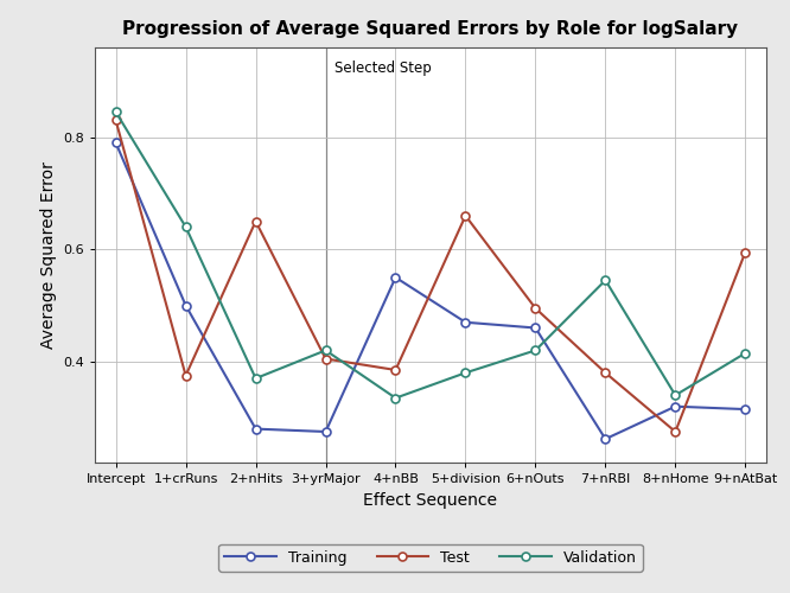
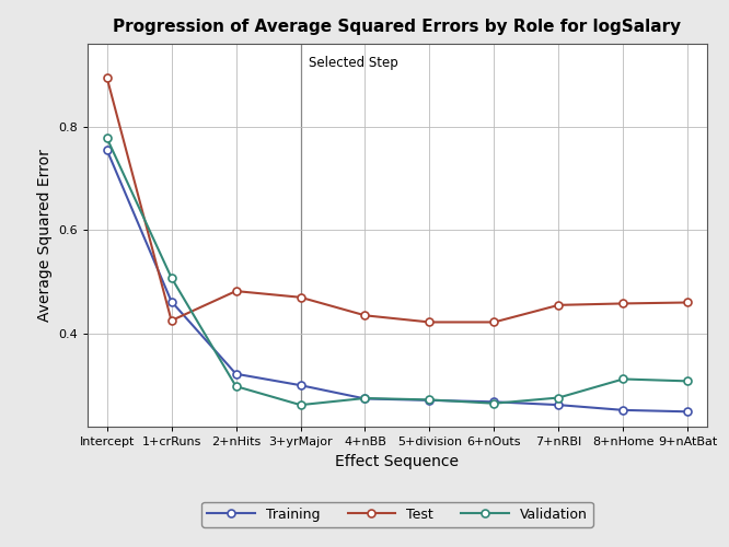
Training/Intercept: 0.790 -> 0.755
Test/Intercept: 0.830 -> 0.895
Validation/Intercept: 0.845 -> 0.778
Training/1+crRuns: 0.500 -> 0.462
Test/1+crRuns: 0.375 -> 0.425
Validation/1+crRuns: 0.640 -> 0.508
Training/2+nHits: 0.280 -> 0.322
Test/2+nHits: 0.650 -> 0.482
Validation/2+nHits: 0.370 -> 0.298
Training/3+yrMajor: 0.275 -> 0.300
Test/3+yrMajor: 0.405 -> 0.470
Validation/3+yrMajor: 0.420 -> 0.262
Training/4+nBB: 0.550 -> 0.274
Test/4+nBB: 0.385 -> 0.435
Validation/4+nBB: 0.335 -> 0.275
Training/5+division: 0.470 -> 0.271
Test/5+division: 0.660 -> 0.422
Validation/5+division: 0.380 -> 0.272
Training/6+nOuts: 0.460 -> 0.268
Test/6+nOuts: 0.495 -> 0.422
Validation/6+nOuts: 0.420 -> 0.265
Test/7+nRBI: 0.380 -> 0.455
Validation/7+nRBI: 0.545 -> 0.276
Training/8+nHome: 0.320 -> 0.252
Test/8+nHome: 0.275 -> 0.458
Validation/8+nHome: 0.340 -> 0.312
Training/9+nAtBat: 0.315 -> 0.249
Test/9+nAtBat: 0.595 -> 0.460
Validation/9+nAtBat: 0.415 -> 0.308
